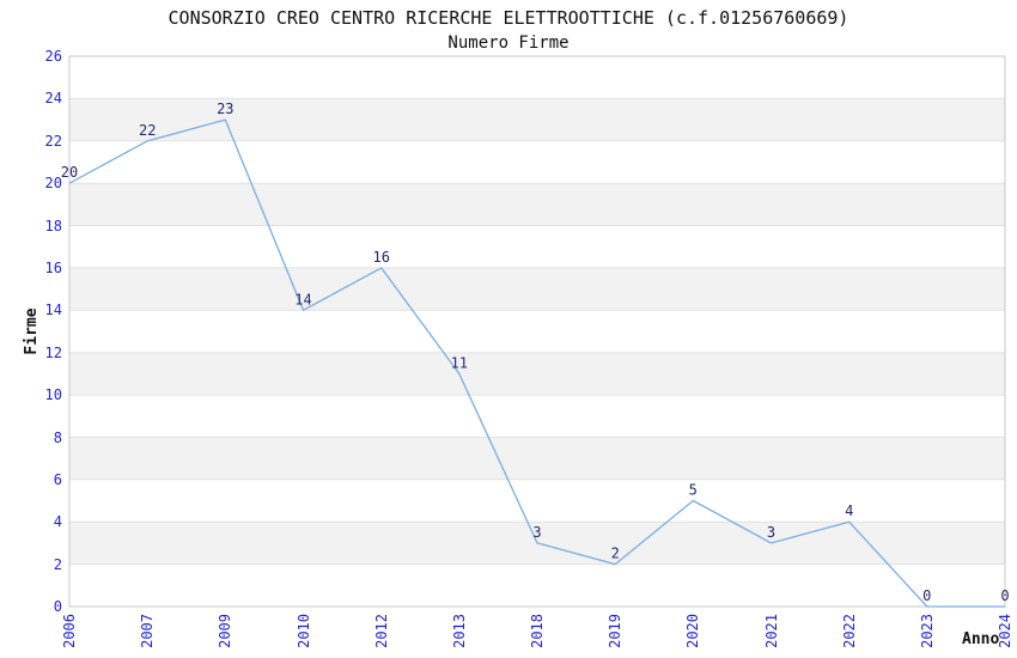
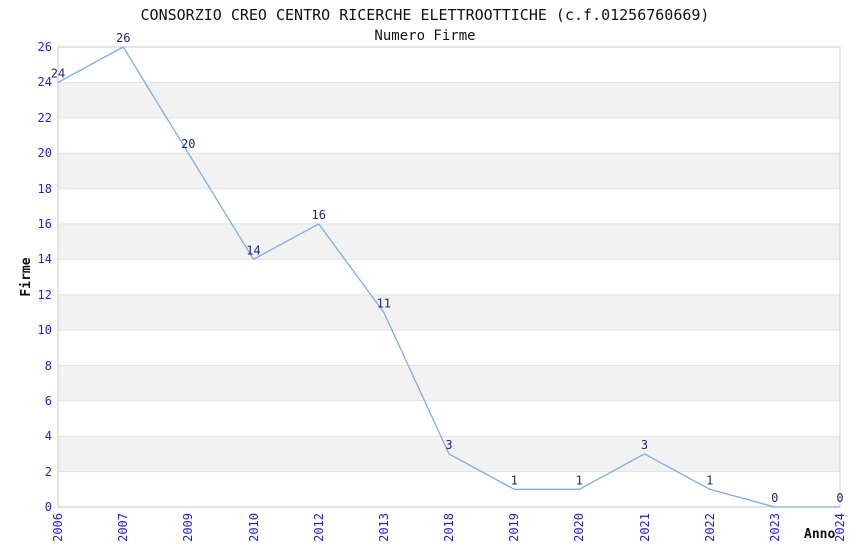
2006: 20 -> 24
2007: 22 -> 26
2009: 23 -> 20
2019: 2 -> 1
2020: 5 -> 1
2022: 4 -> 1
